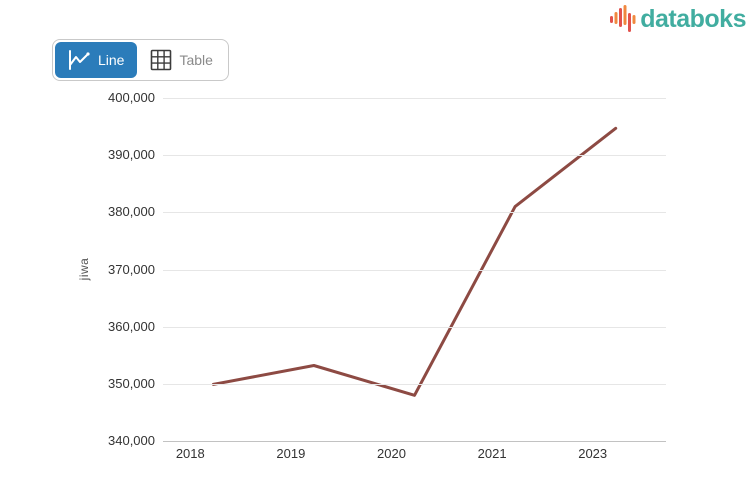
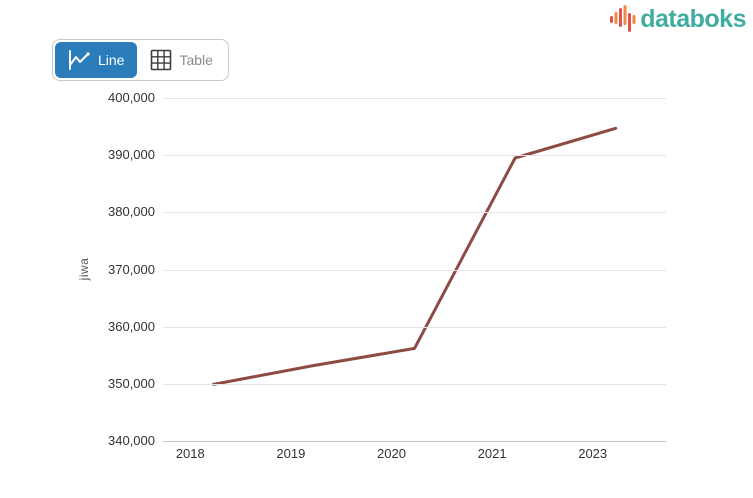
2020: 348000 -> 356000
2021: 381000 -> 390000
